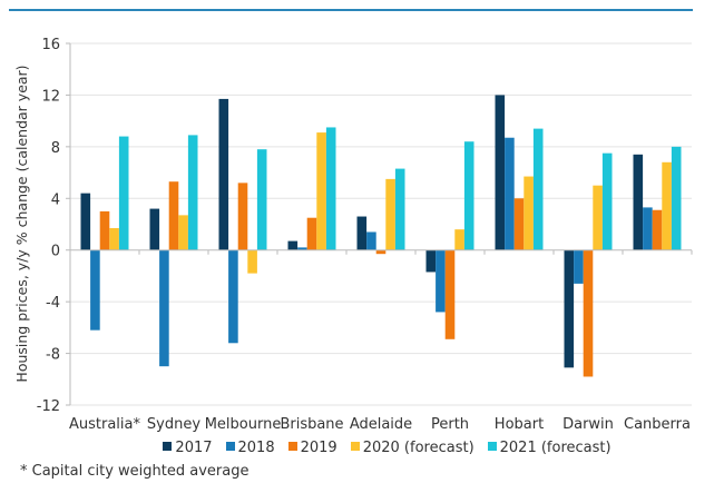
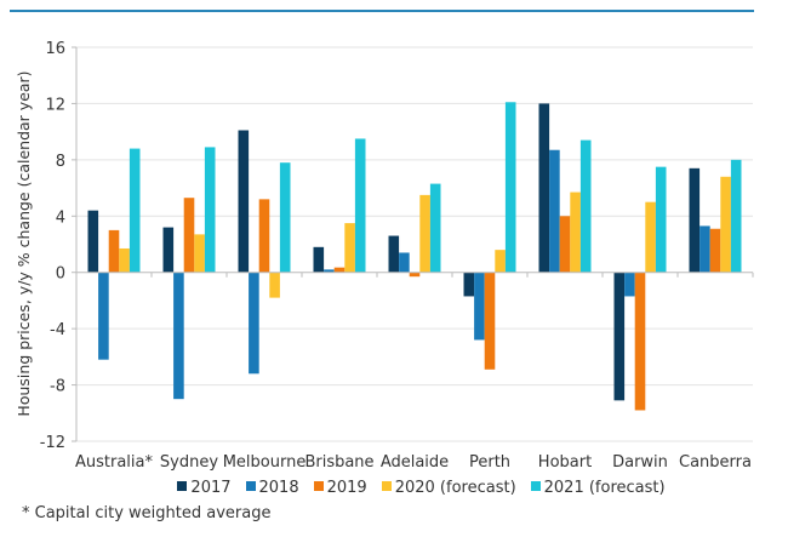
2017/Melbourne: 11.7 -> 10.1
2017/Brisbane: 0.7 -> 1.8
2019/Brisbane: 2.5 -> 0.3
2020 (forecast)/Brisbane: 9.1 -> 3.5
2021 (forecast)/Perth: 8.4 -> 12.1
2018/Darwin: -2.6 -> -1.7
